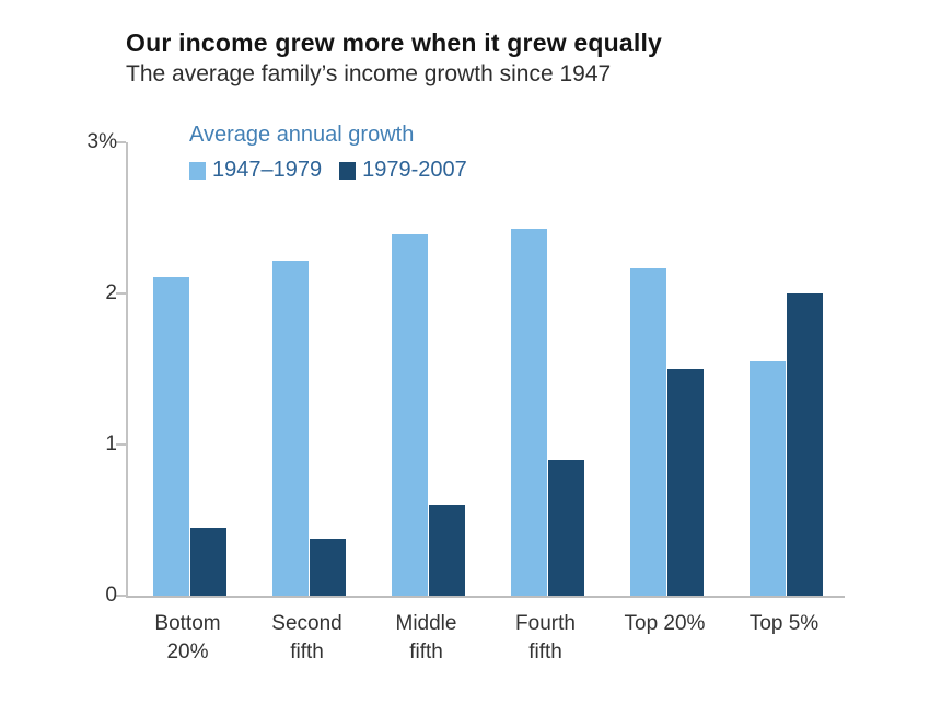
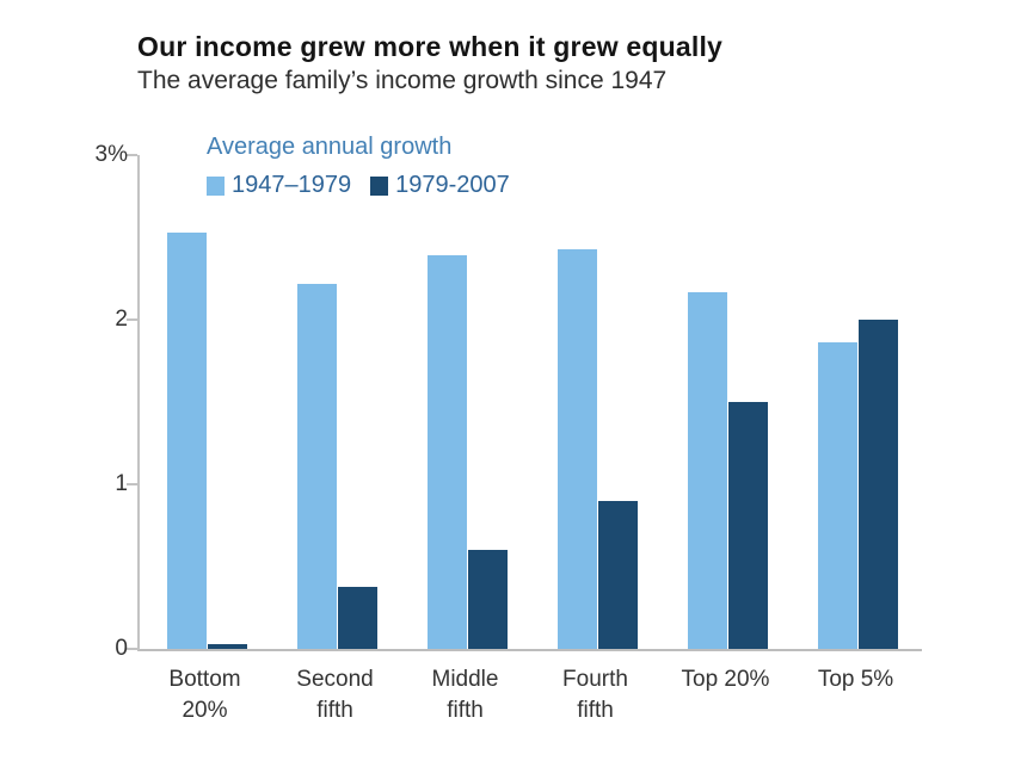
1947–1979/Bottom 20%: 2.11% -> 2.53%
1979-2007/Bottom 20%: 0.45% -> 0.03%
1947–1979/Top 5%: 1.55% -> 1.86%
